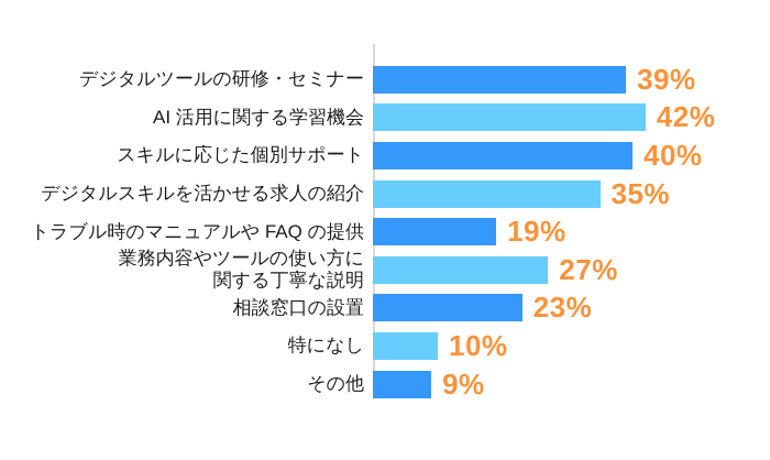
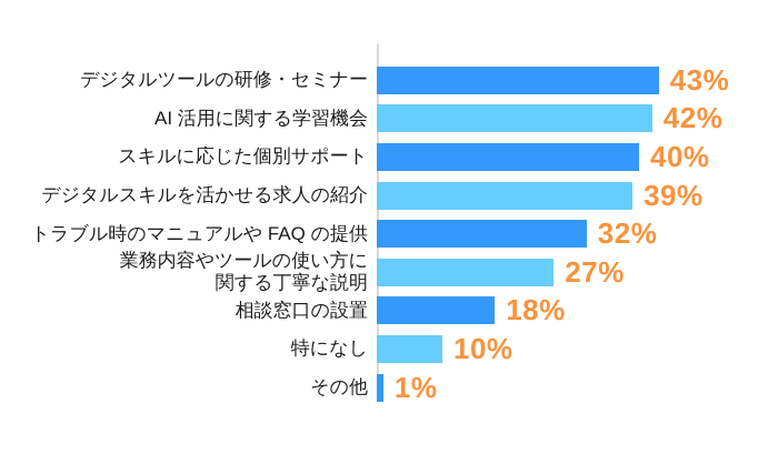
デジタルツールの研修・セミナー: 39% -> 43%
デジタルスキルを活かせる求人の紹介: 35% -> 39%
トラブル時のマニュアルや FAQ の提供: 19% -> 32%
相談窓口の設置: 23% -> 18%
その他: 9% -> 1%
